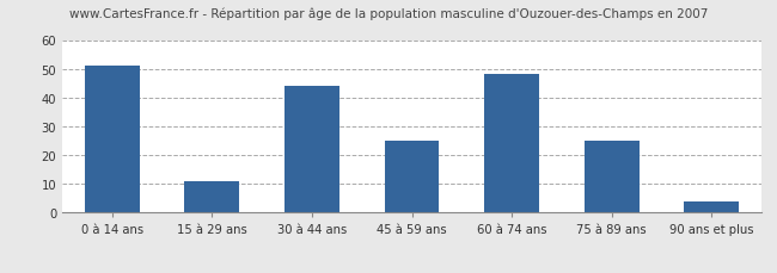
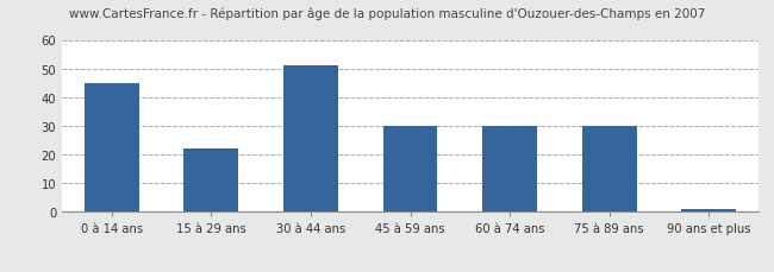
0 à 14 ans: 51 -> 45
15 à 29 ans: 11 -> 22
30 à 44 ans: 44 -> 51
45 à 59 ans: 25 -> 30
60 à 74 ans: 48 -> 30
75 à 89 ans: 25 -> 30
90 ans et plus: 4 -> 1
